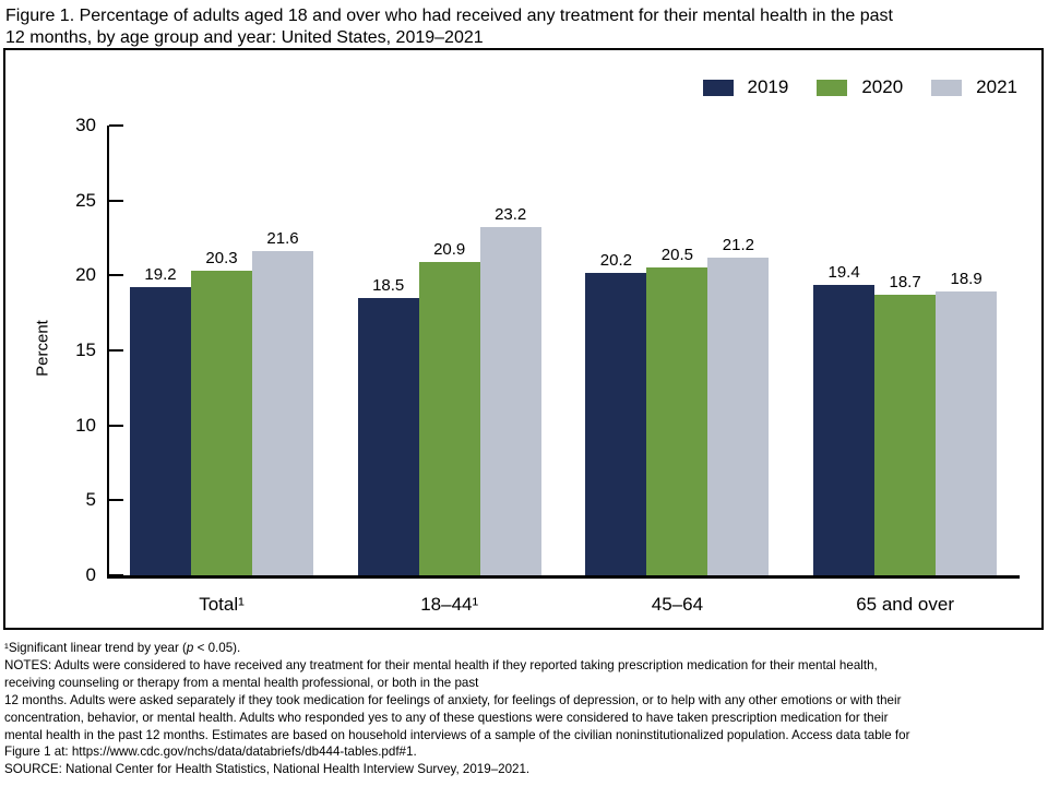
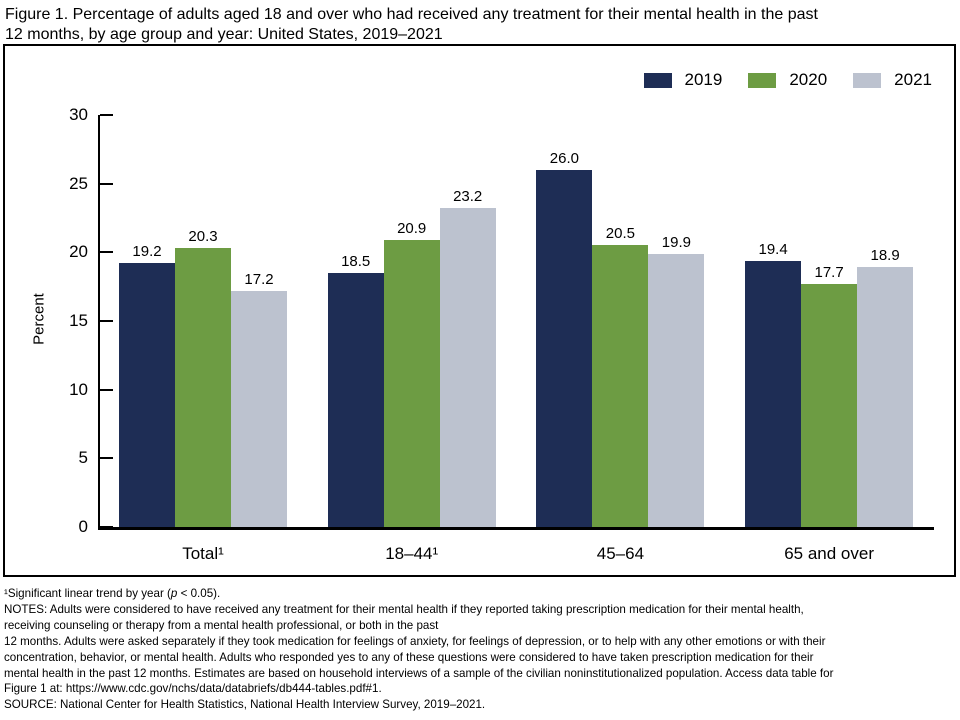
2021/Total¹: 21.6 -> 17.2
2019/45–64: 20.2 -> 26.0
2021/45–64: 21.2 -> 19.9
2020/65 and over: 18.7 -> 17.7
